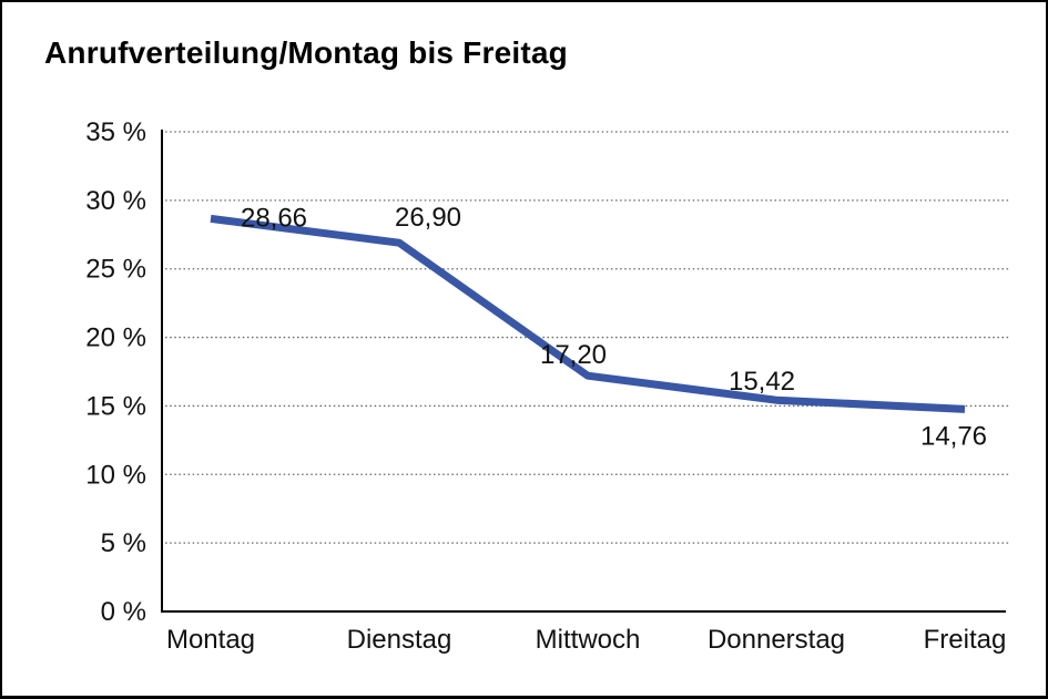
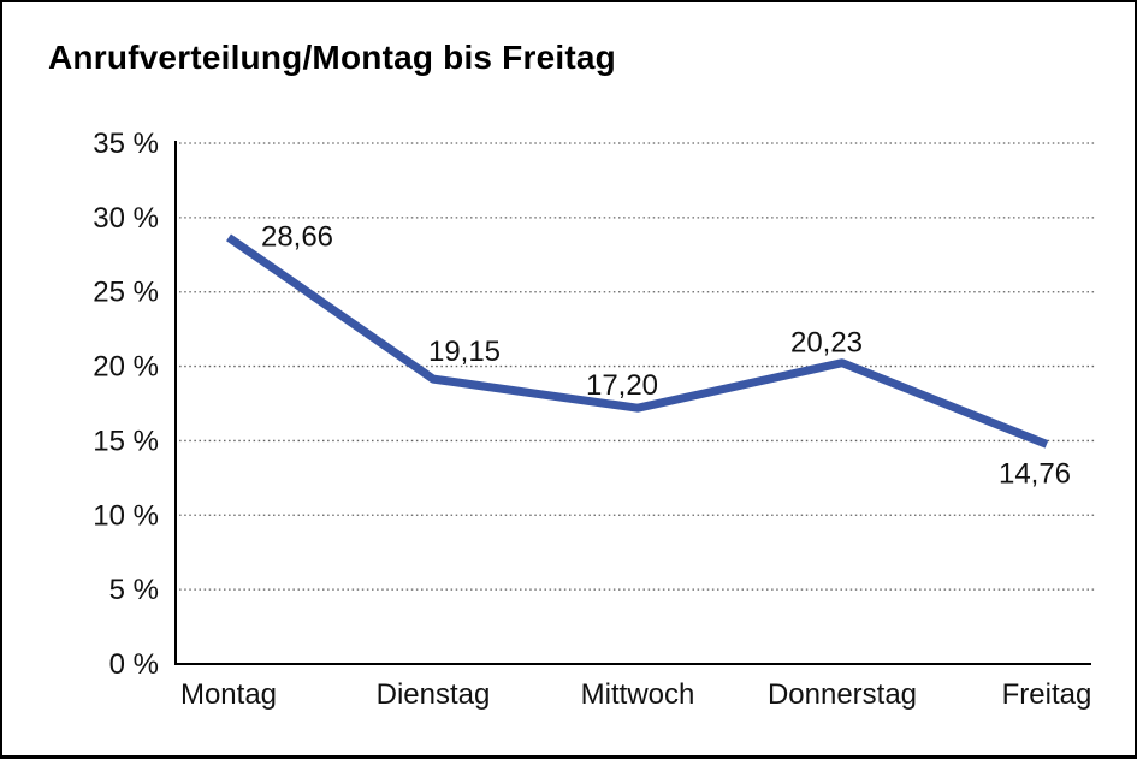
Dienstag: 26,90 -> 19,15
Donnerstag: 15,42 -> 20,23
